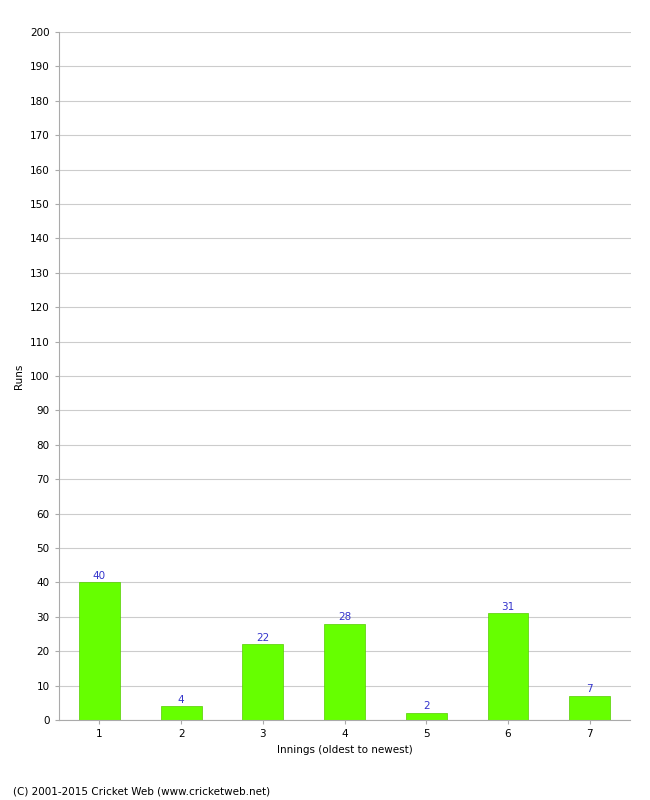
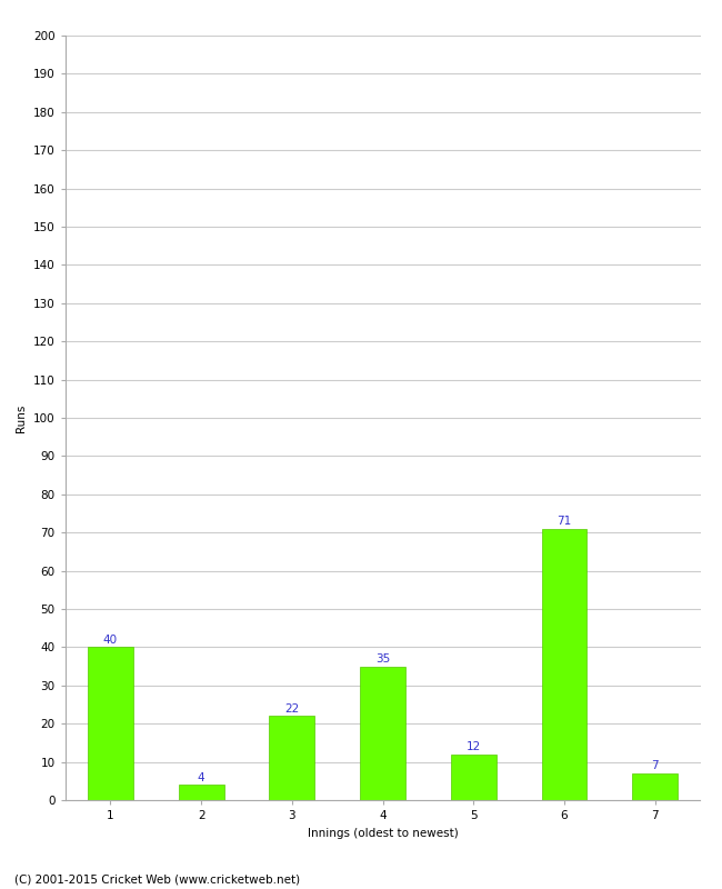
4: 28 -> 35
5: 2 -> 12
6: 31 -> 71
